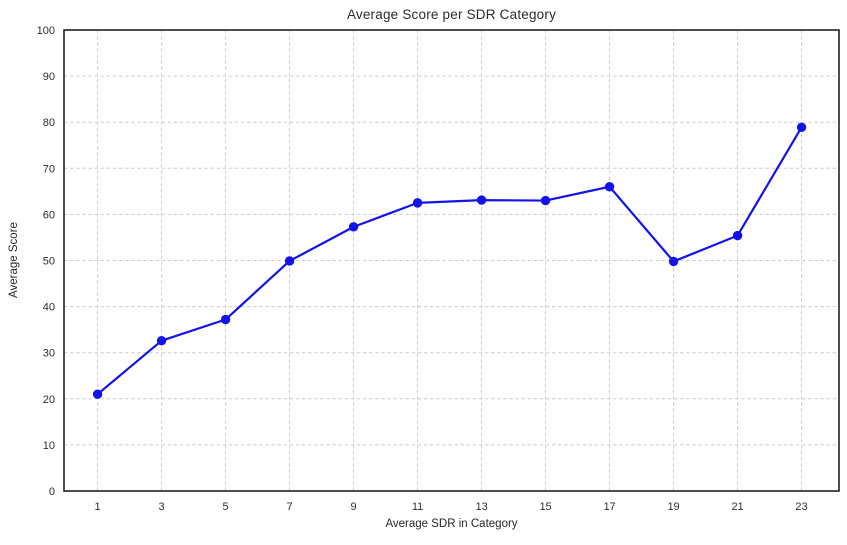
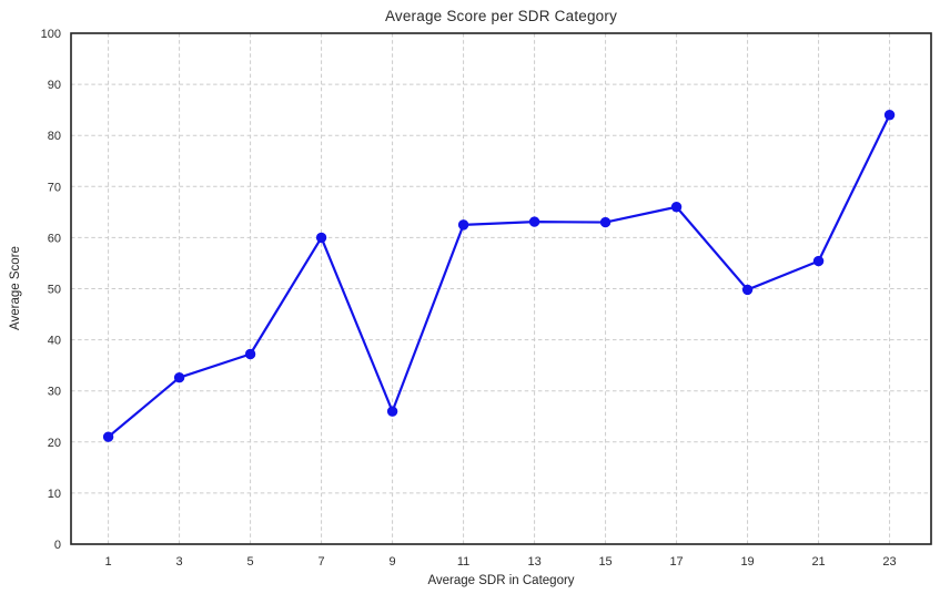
7: 50 -> 60
9: 57 -> 26
23: 79 -> 84
